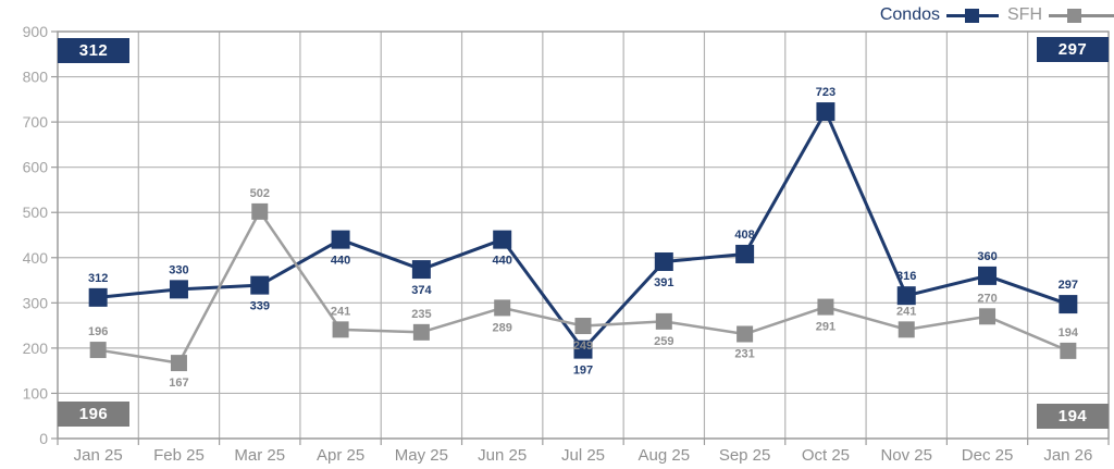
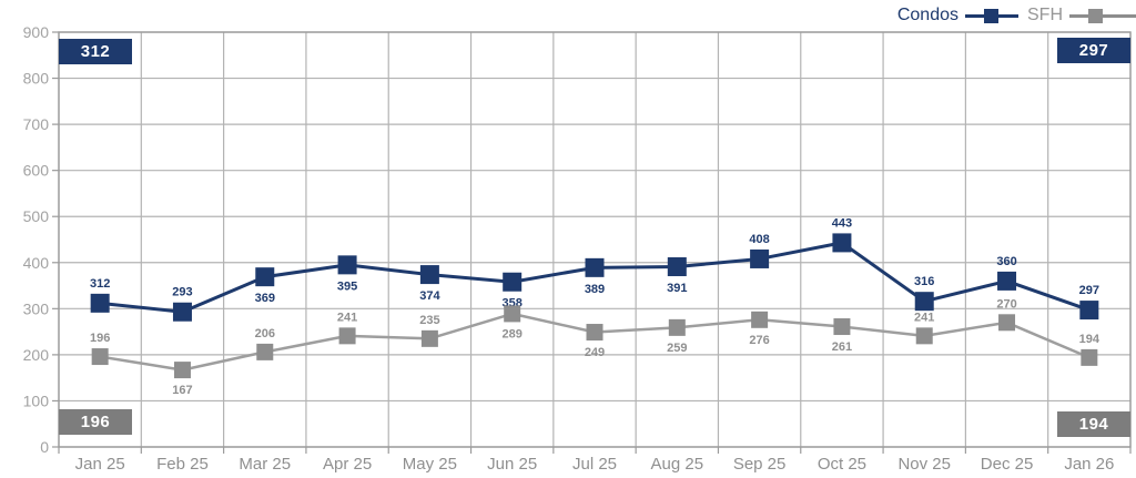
Condos/Feb 25: 330 -> 293
Condos/Mar 25: 339 -> 369
SFH/Mar 25: 502 -> 206
Condos/Apr 25: 440 -> 395
Condos/Jun 25: 440 -> 358
Condos/Jul 25: 197 -> 389
SFH/Sep 25: 231 -> 276
Condos/Oct 25: 723 -> 443
SFH/Oct 25: 291 -> 261
